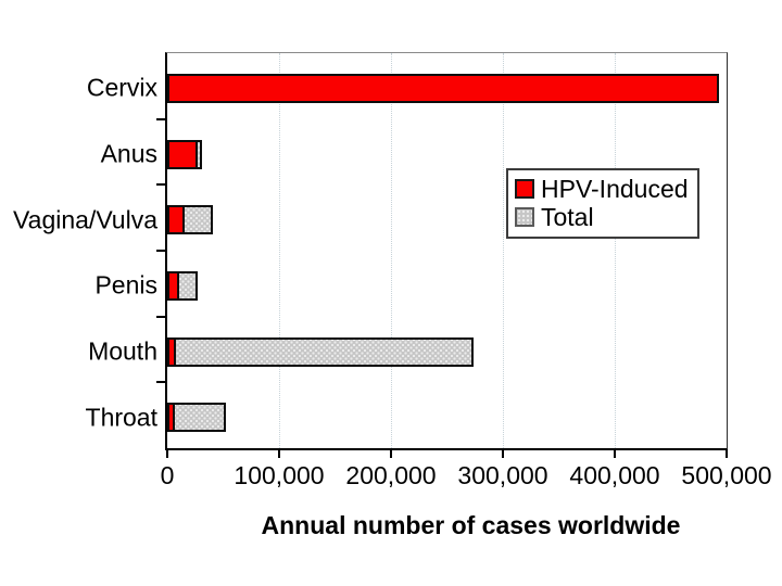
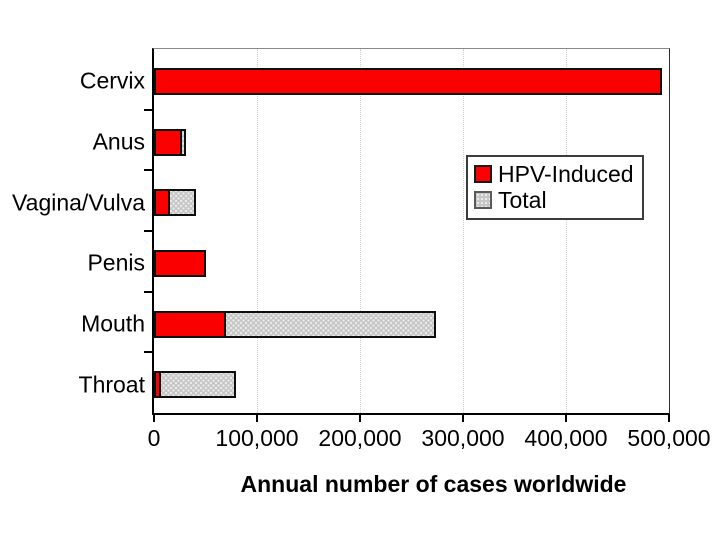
HPV-Induced/Penis: 10000 -> 50000
HPV-Induced/Mouth: 10000 -> 70000
Total/Throat: 50000 -> 80000
